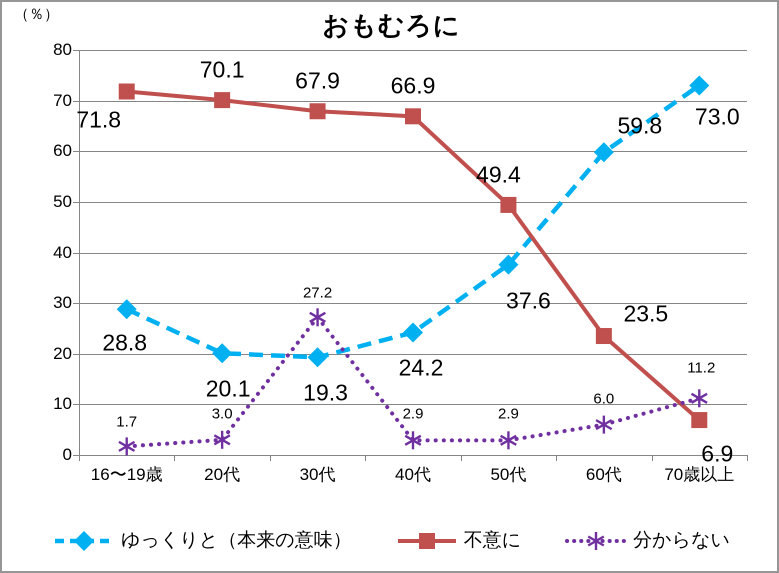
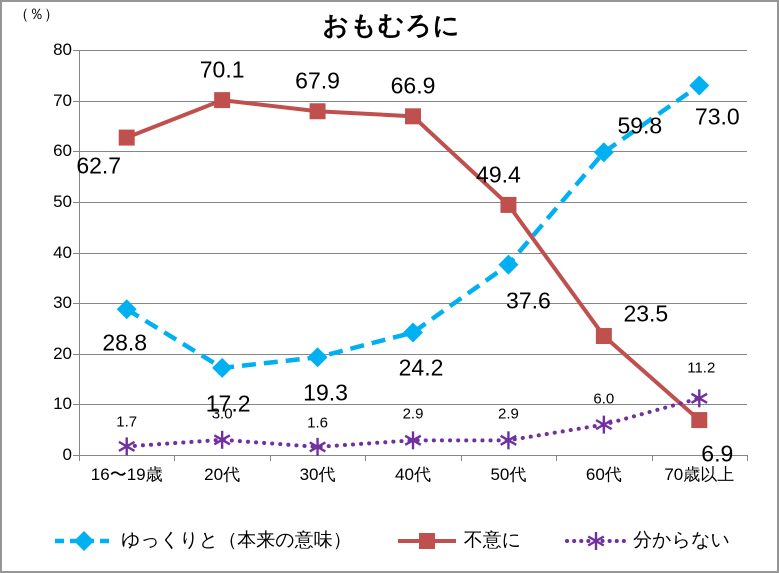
不意に/16〜19歳: 71.8 -> 62.7
ゆっくりと（本来の意味）/20代: 20.1 -> 17.2
分からない/30代: 27.2 -> 1.6
